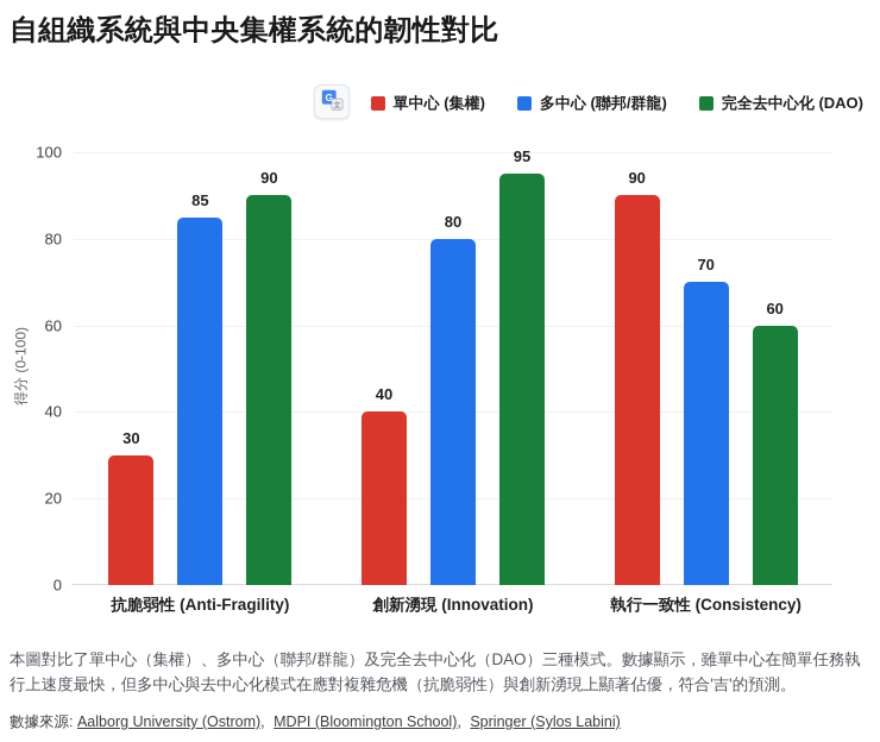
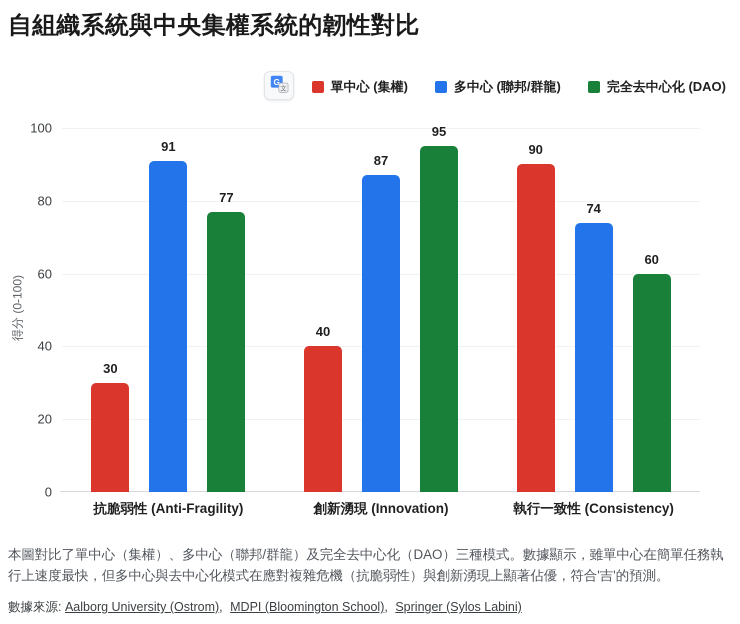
多中心 (聯邦/群龍)/抗脆弱性 (Anti-Fragility): 85 -> 91
完全去中心化 (DAO)/抗脆弱性 (Anti-Fragility): 90 -> 77
多中心 (聯邦/群龍)/創新湧現 (Innovation): 80 -> 87
多中心 (聯邦/群龍)/執行一致性 (Consistency): 70 -> 74
